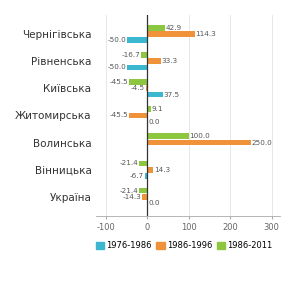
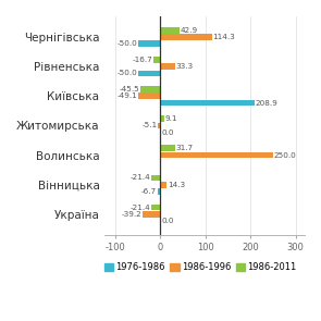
1986-1996/Київська: -4.5 -> -49.1
1976-1986/Київська: 37.5 -> 208.9
1986-1996/Житомирська: -45.5 -> -5.1
1986-2011/Волинська: 100.0 -> 31.7
1986-1996/Україна: -14.3 -> -39.2
